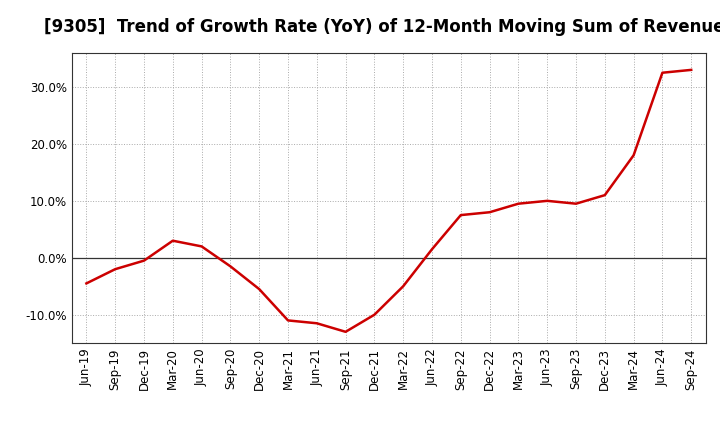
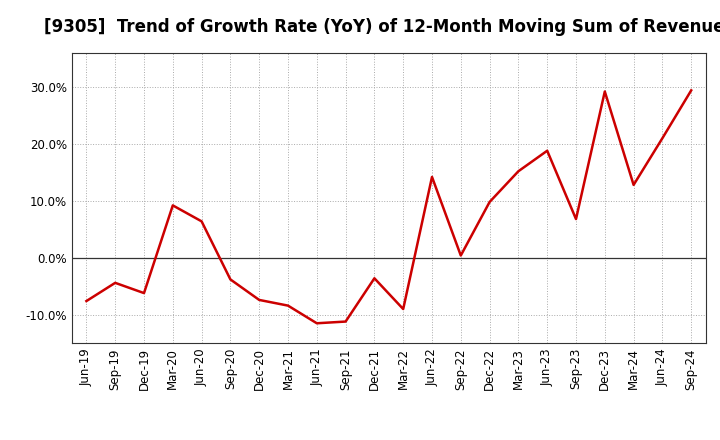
Jun-19: -4.5% -> -7.6%
Sep-19: -2.0% -> -4.4%
Dec-19: -0.5% -> -6.2%
Mar-20: 3.0% -> 9.2%
Jun-20: 2.0% -> 6.4%
Sep-20: -1.5% -> -3.8%
Dec-20: -5.5% -> -7.4%
Mar-21: -11.0% -> -8.4%
Sep-21: -13.0% -> -11.2%
Dec-21: -10.0% -> -3.6%
Mar-22: -5.0% -> -9.0%
Jun-22: 1.5% -> 14.2%
Sep-22: 7.5% -> 0.4%
Dec-22: 8.0% -> 9.8%
Mar-23: 9.5% -> 15.2%
Jun-23: 10.0% -> 18.8%
Sep-23: 9.5% -> 6.8%
Dec-23: 11.0% -> 29.2%
Mar-24: 18.0% -> 12.8%
Jun-24: 32.5% -> 21.0%
Sep-24: 33.0% -> 29.4%
